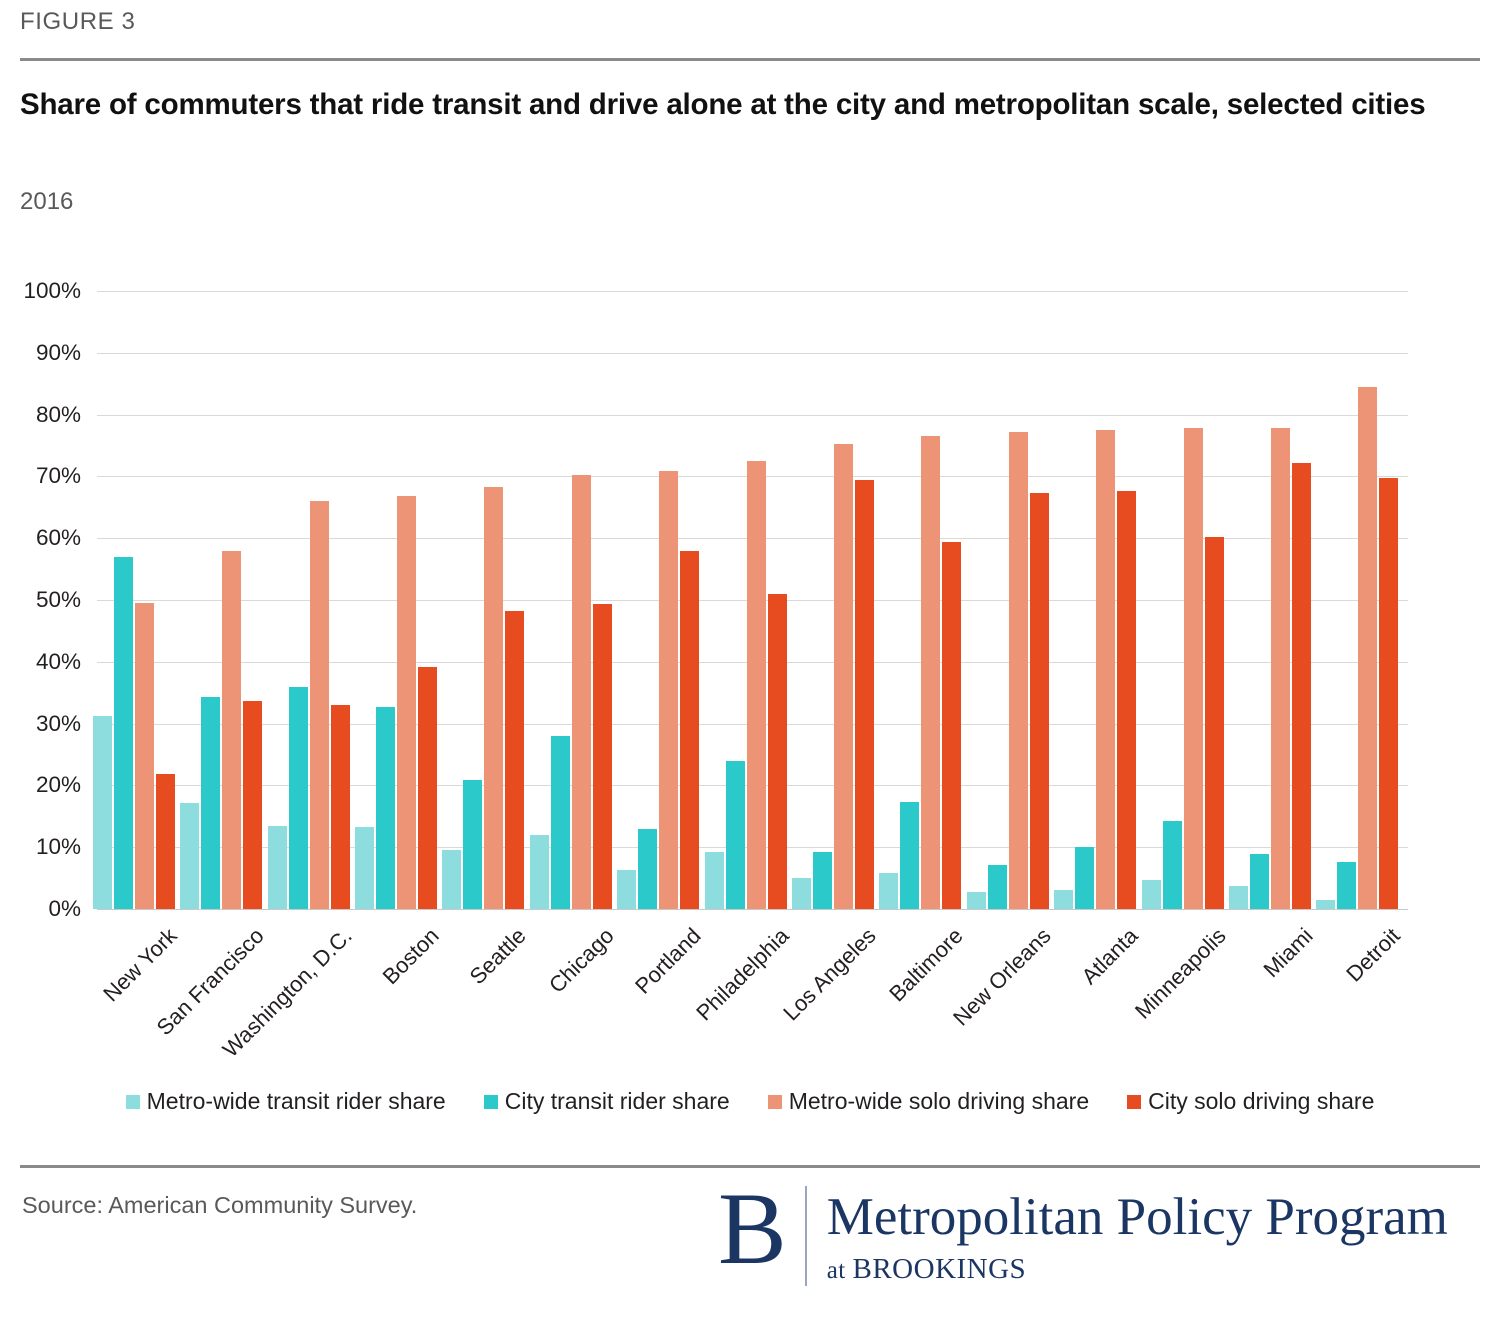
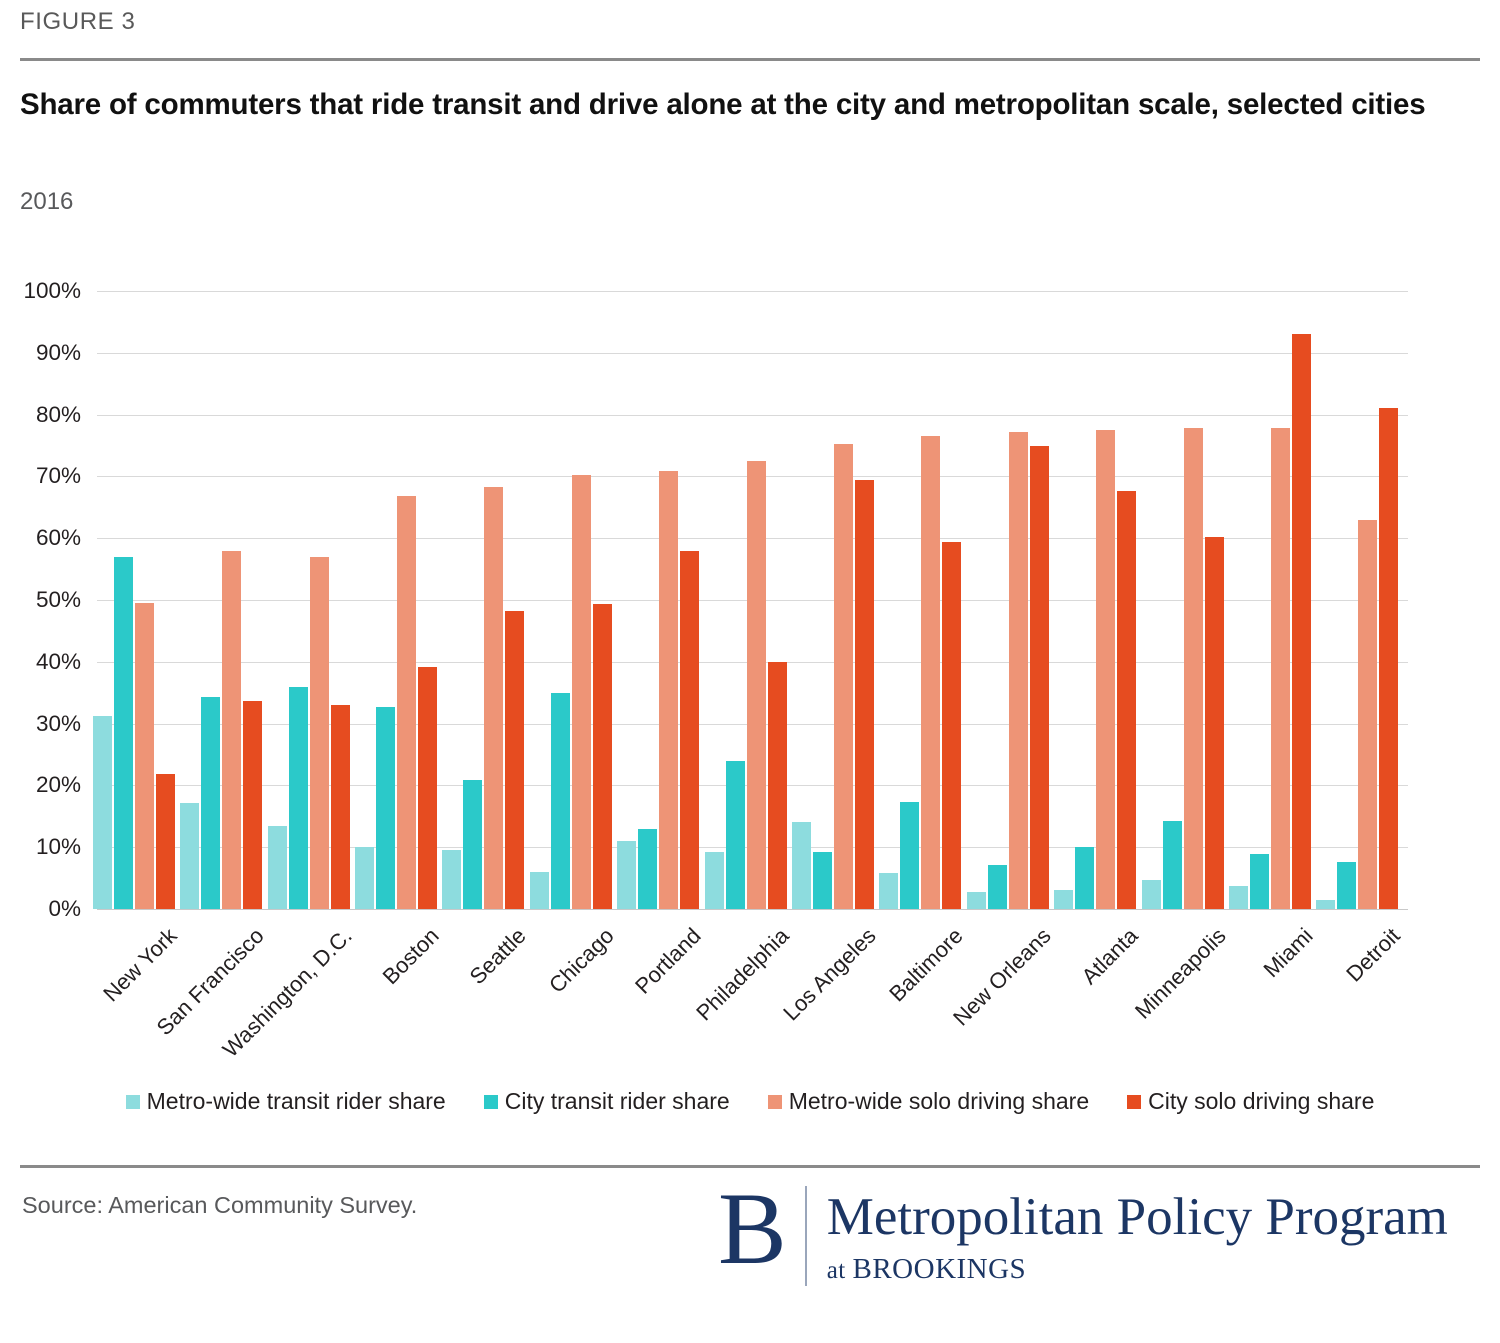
Metro-wide solo driving share/Washington, D.C.: 66% -> 57%
Metro-wide transit rider share/Boston: 13% -> 10%
Metro-wide transit rider share/Chicago: 12% -> 6%
City transit rider share/Chicago: 28% -> 35%
Metro-wide transit rider share/Portland: 6% -> 11%
City solo driving share/Philadelphia: 51% -> 40%
Metro-wide transit rider share/Los Angeles: 5% -> 14%
City solo driving share/New Orleans: 67% -> 75%
City solo driving share/Miami: 72% -> 93%
Metro-wide solo driving share/Detroit: 84% -> 63%
City solo driving share/Detroit: 70% -> 81%
